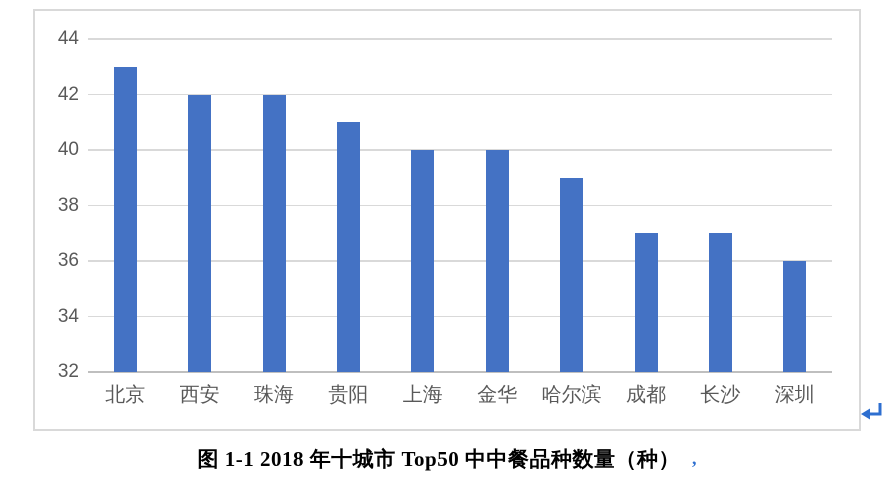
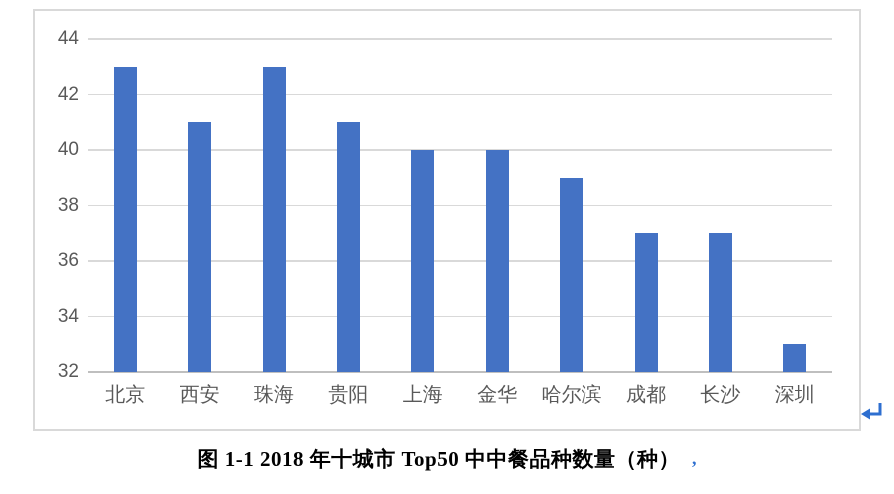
西安: 42 -> 41
珠海: 42 -> 43
深圳: 36 -> 33
